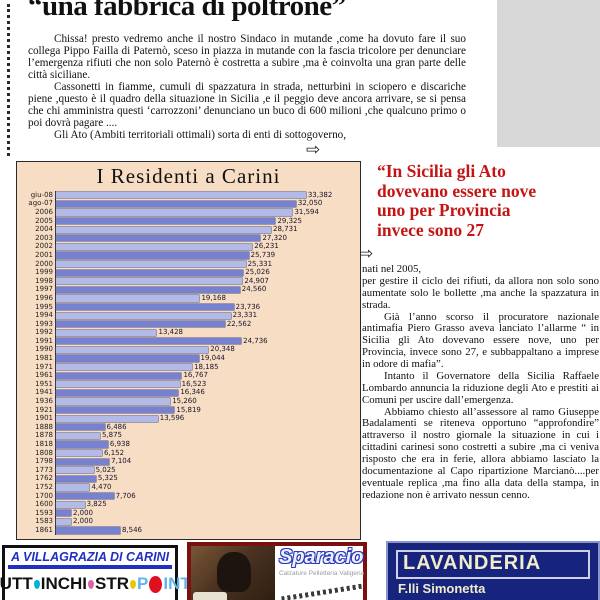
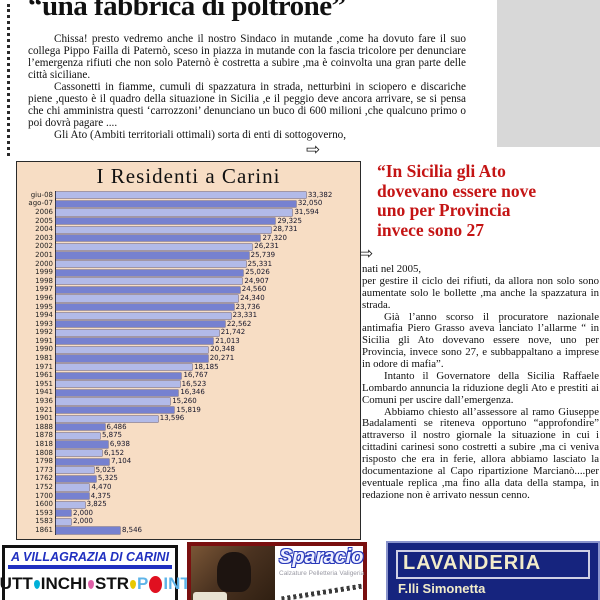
1996: 19,168 -> 24,340
1992: 13,428 -> 21,742
1991: 24,736 -> 21,013
1981: 19,044 -> 20,271
1700: 7,706 -> 4,375
